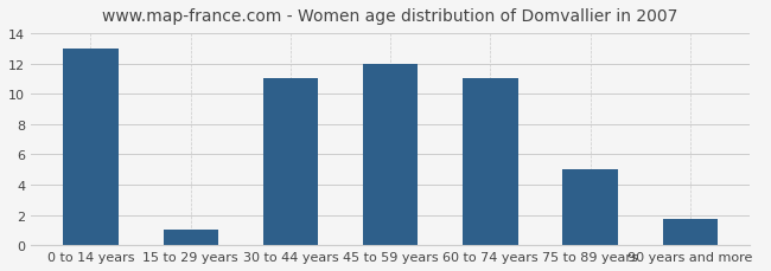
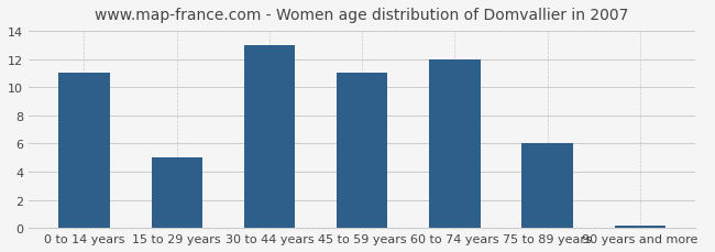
0 to 14 years: 13.0 -> 11.0
15 to 29 years: 1.0 -> 5.0
30 to 44 years: 11.0 -> 13.0
45 to 59 years: 12.0 -> 11.0
60 to 74 years: 11.0 -> 12.0
75 to 89 years: 5.0 -> 6.0
90 years and more: 1.7 -> 0.2
